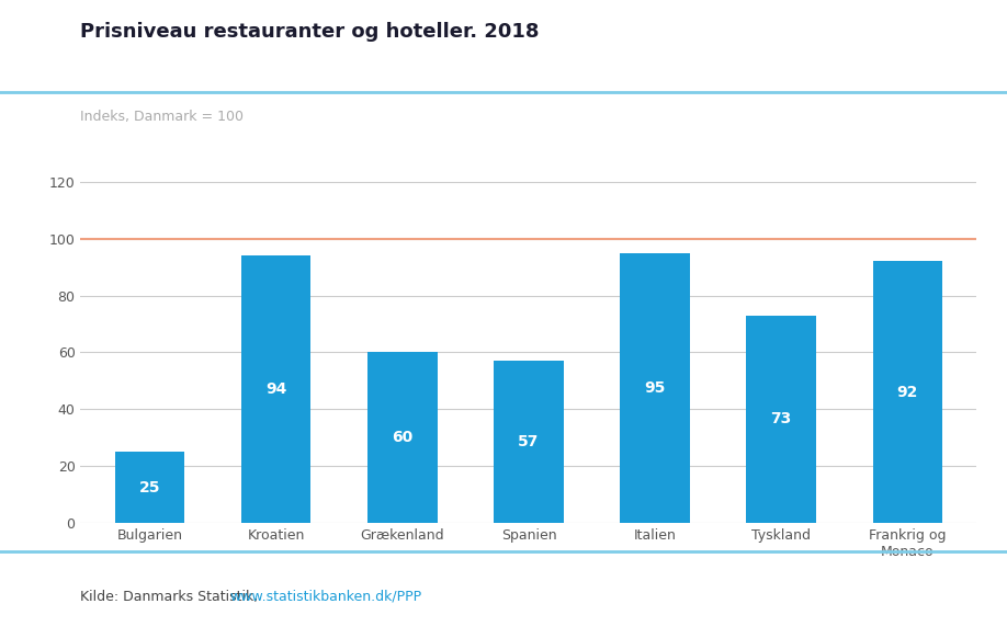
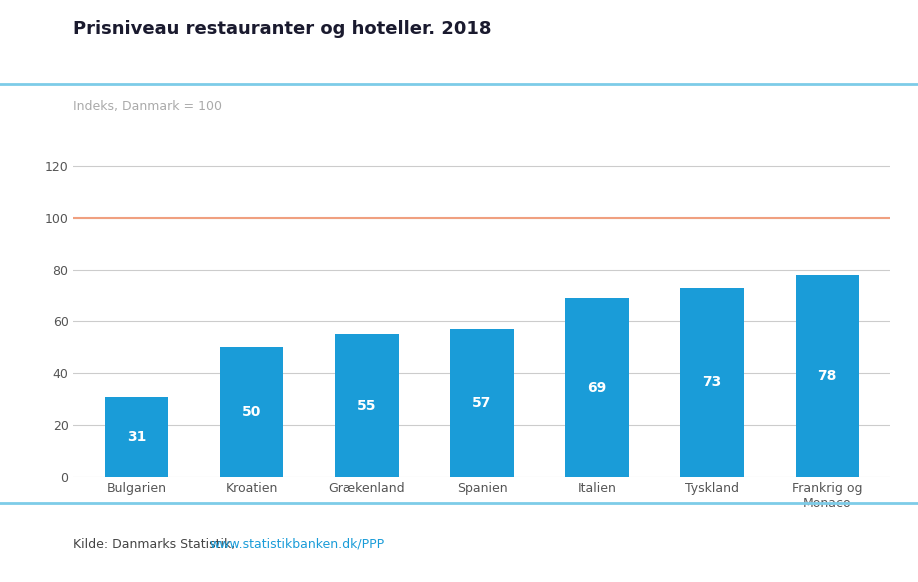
Bulgarien: 25 -> 31
Kroatien: 94 -> 50
Grækenland: 60 -> 55
Italien: 95 -> 69
Frankrig og Monaco: 92 -> 78
